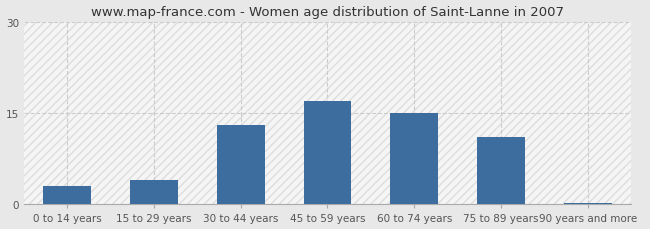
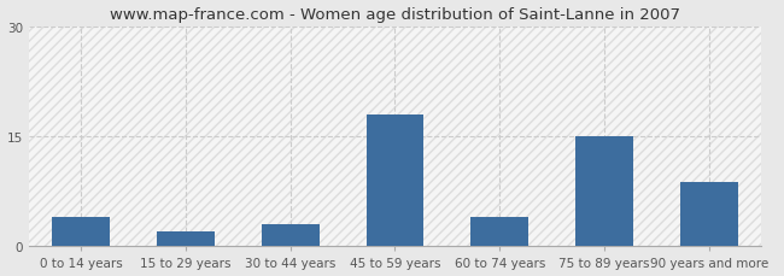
0 to 14 years: 3.0 -> 4.0
15 to 29 years: 4.0 -> 2.0
30 to 44 years: 13.0 -> 3.0
45 to 59 years: 17.0 -> 18.0
60 to 74 years: 15.0 -> 4.0
75 to 89 years: 11.0 -> 15.0
90 years and more: 0.3 -> 8.8
